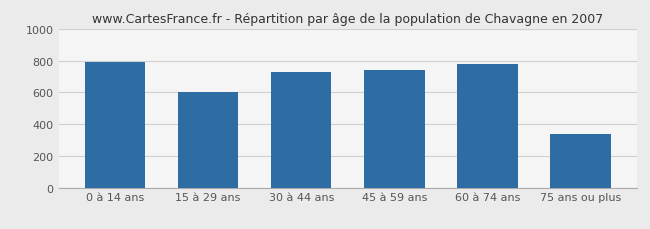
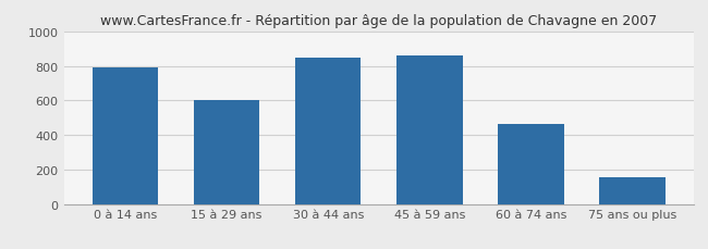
30 à 44 ans: 730 -> 850
45 à 59 ans: 740 -> 860
60 à 74 ans: 780 -> 460
75 ans ou plus: 340 -> 160
